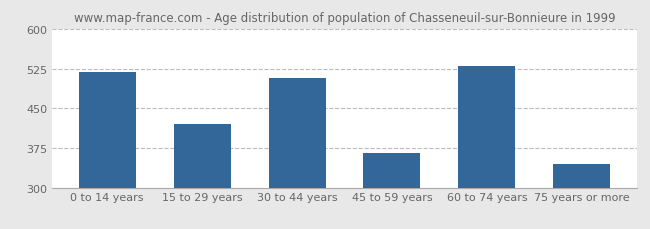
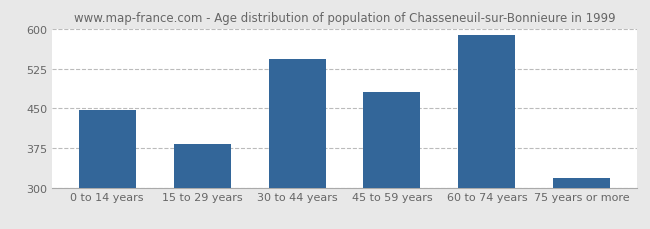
0 to 14 years: 518 -> 447
15 to 29 years: 420 -> 382
30 to 44 years: 508 -> 543
45 to 59 years: 366 -> 480
60 to 74 years: 530 -> 588
75 years or more: 344 -> 318
